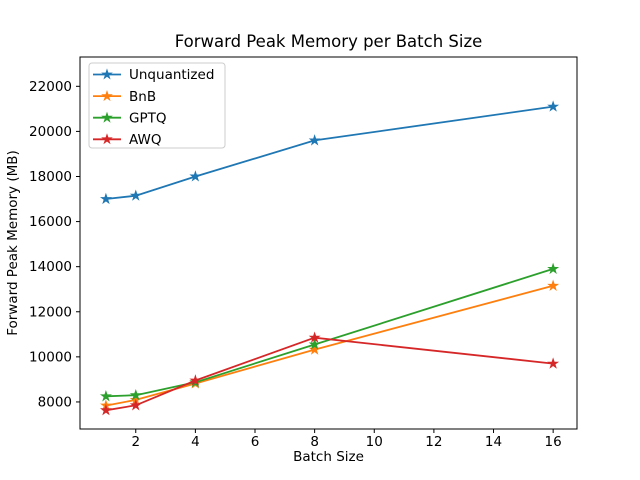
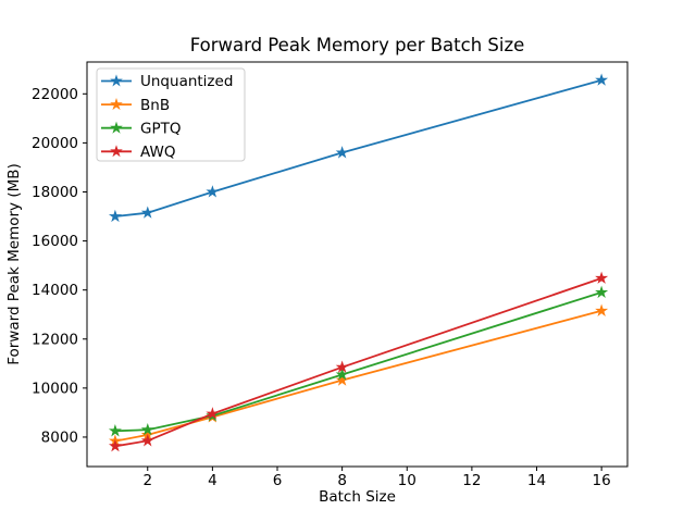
Unquantized/16: 21100 -> 22600
AWQ/16: 9700 -> 14500
